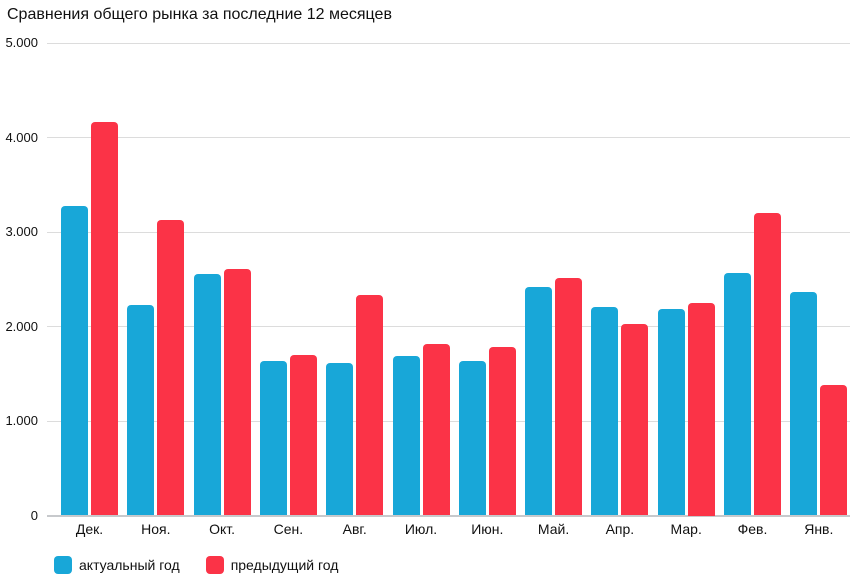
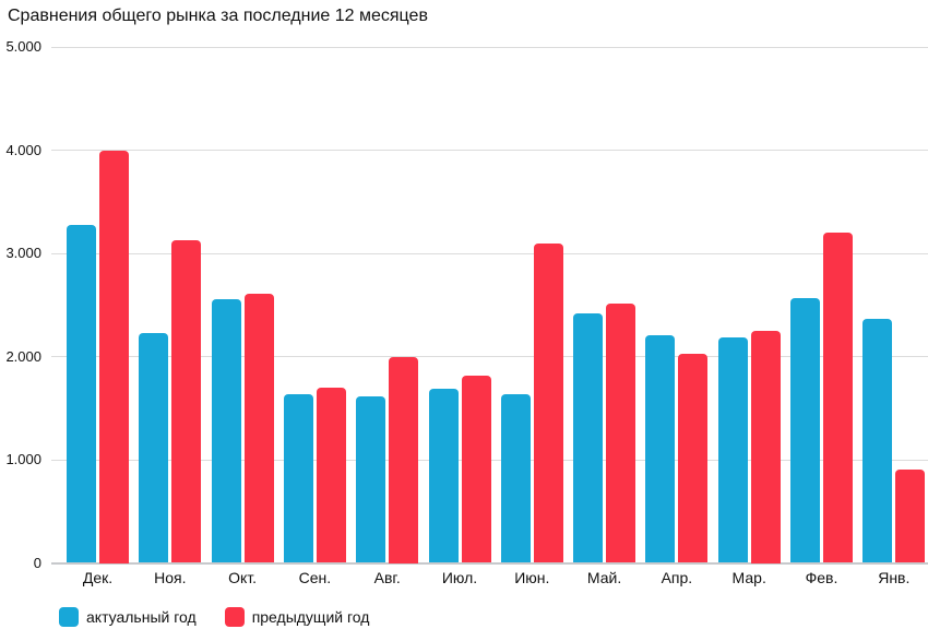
предыдущий год/Дек.: 4200 -> 4000
предыдущий год/Авг.: 2300 -> 2000
предыдущий год/Июн.: 1800 -> 3100
предыдущий год/Янв.: 1400 -> 900
